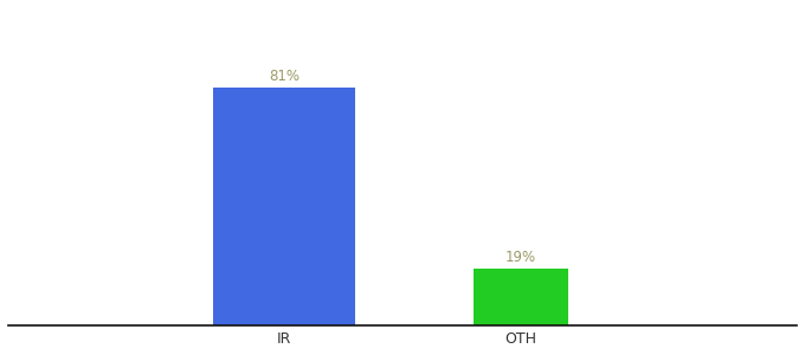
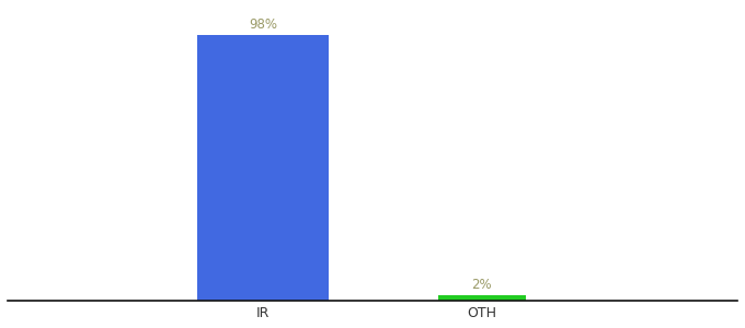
IR: 81% -> 98%
OTH: 19% -> 2%
